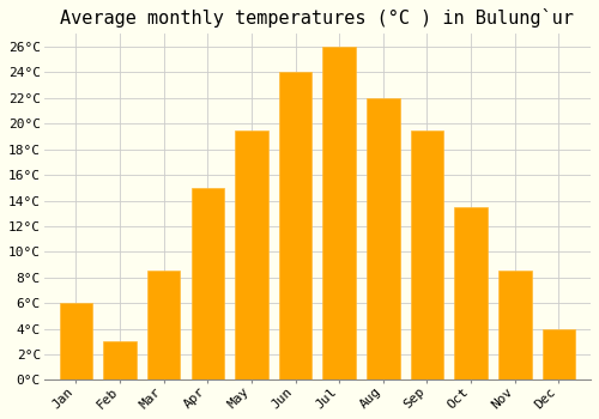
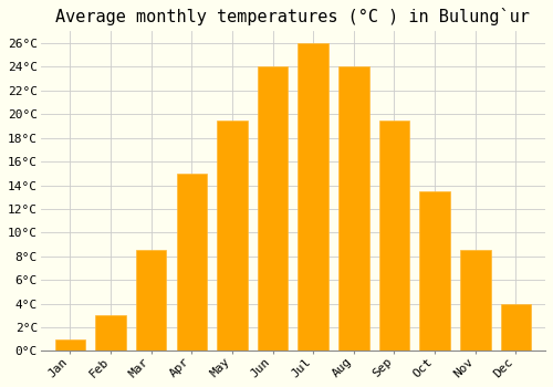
Jan: 6.0°C -> 1.0°C
Aug: 22.0°C -> 24.0°C
